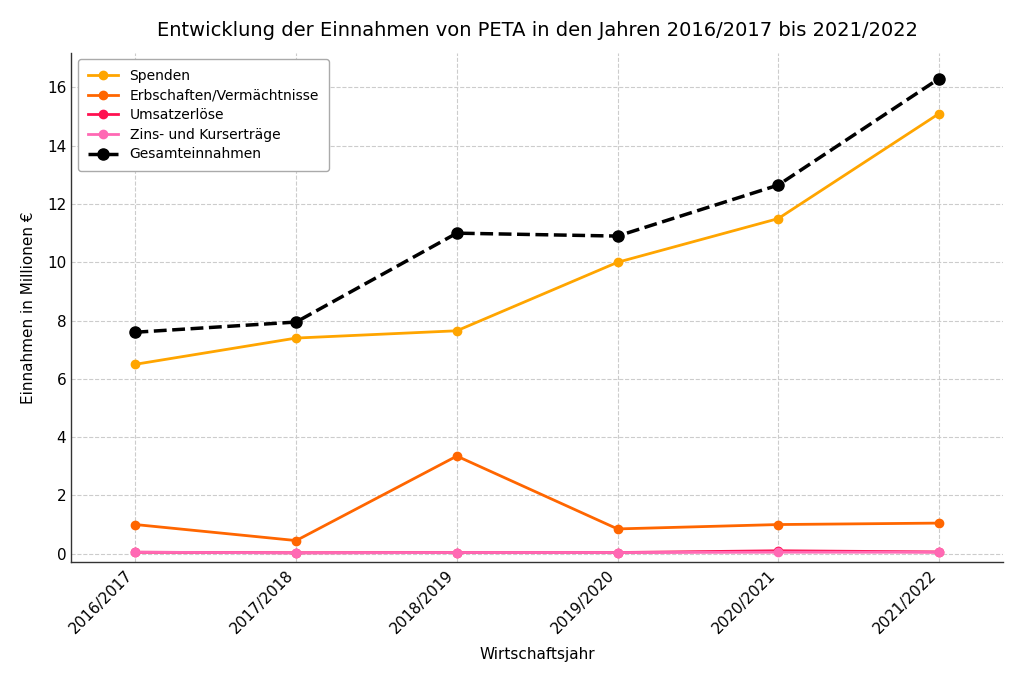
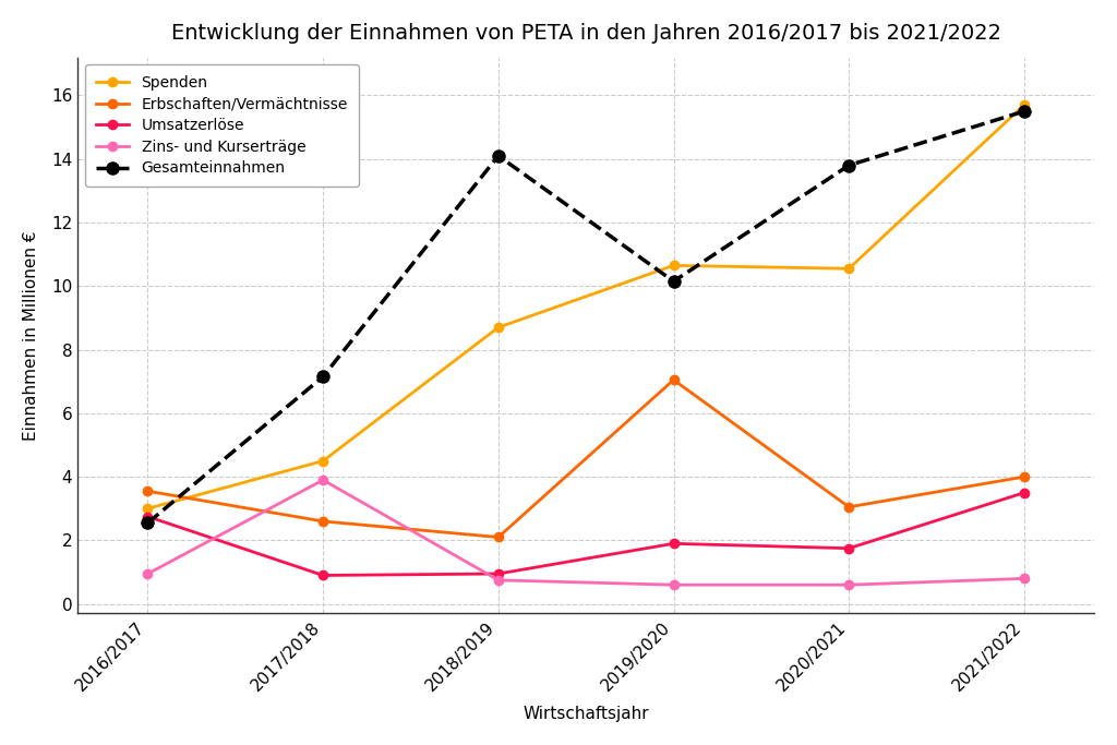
Spenden/2016/2017: 6.50 -> 3.00
Erbschaften/Vermächtnisse/2016/2017: 1.00 -> 3.55
Umsatzerlöse/2016/2017: 0.05 -> 2.75
Zins- und Kurserträge/2016/2017: 0.05 -> 0.95
Gesamteinnahmen/2016/2017: 7.60 -> 2.55
Spenden/2017/2018: 7.40 -> 4.50
Erbschaften/Vermächtnisse/2017/2018: 0.45 -> 2.60
Umsatzerlöse/2017/2018: 0.03 -> 0.90
Zins- und Kurserträge/2017/2018: 0.03 -> 3.90
Gesamteinnahmen/2017/2018: 7.95 -> 7.15
Spenden/2018/2019: 7.65 -> 8.70
Erbschaften/Vermächtnisse/2018/2019: 3.35 -> 2.10
Umsatzerlöse/2018/2019: 0.04 -> 0.95
Zins- und Kurserträge/2018/2019: 0.04 -> 0.75
Gesamteinnahmen/2018/2019: 11.00 -> 14.10
Spenden/2019/2020: 10.00 -> 10.65
Erbschaften/Vermächtnisse/2019/2020: 0.85 -> 7.05
Umsatzerlöse/2019/2020: 0.04 -> 1.90
Zins- und Kurserträge/2019/2020: 0.04 -> 0.60
Gesamteinnahmen/2019/2020: 10.90 -> 10.15
Spenden/2020/2021: 11.50 -> 10.55
Erbschaften/Vermächtnisse/2020/2021: 1.00 -> 3.05
Umsatzerlöse/2020/2021: 0.10 -> 1.75
Zins- und Kurserträge/2020/2021: 0.05 -> 0.60
Gesamteinnahmen/2020/2021: 12.65 -> 13.80
Spenden/2021/2022: 15.10 -> 15.70
Erbschaften/Vermächtnisse/2021/2022: 1.05 -> 4.00
Umsatzerlöse/2021/2022: 0.06 -> 3.50
Zins- und Kurserträge/2021/2022: 0.05 -> 0.80
Gesamteinnahmen/2021/2022: 16.30 -> 15.50
